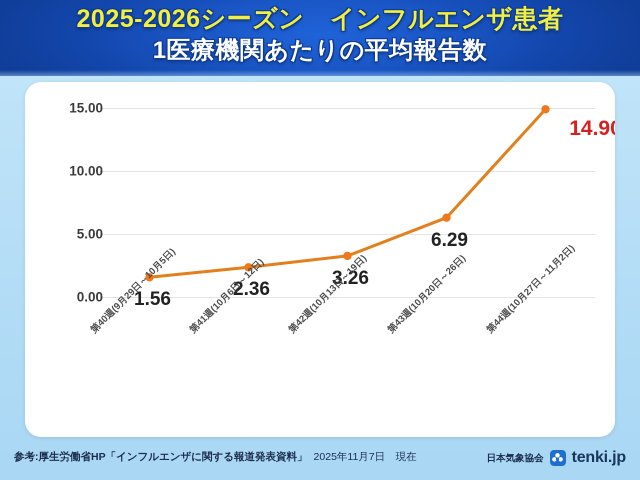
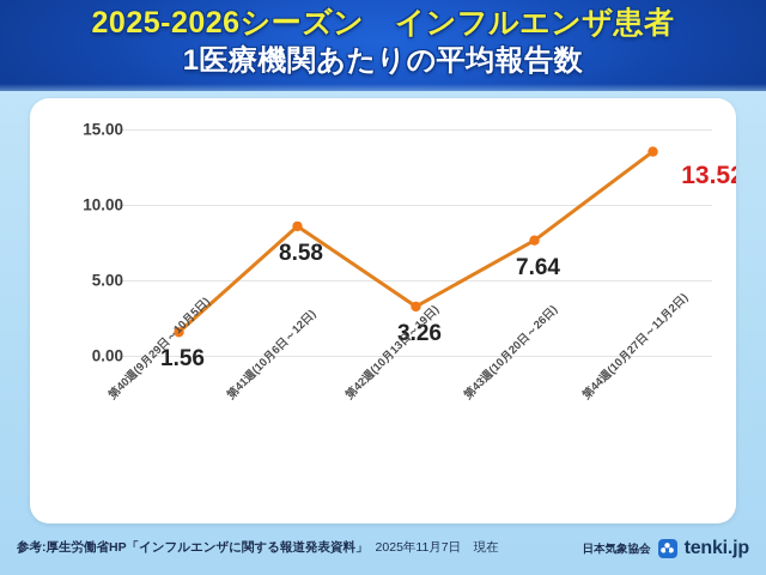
第41週(10月6日～12日): 2.36 -> 8.58
第43週(10月20日～26日): 6.29 -> 7.64
第44週(10月27日～11月2日): 14.90 -> 13.52
